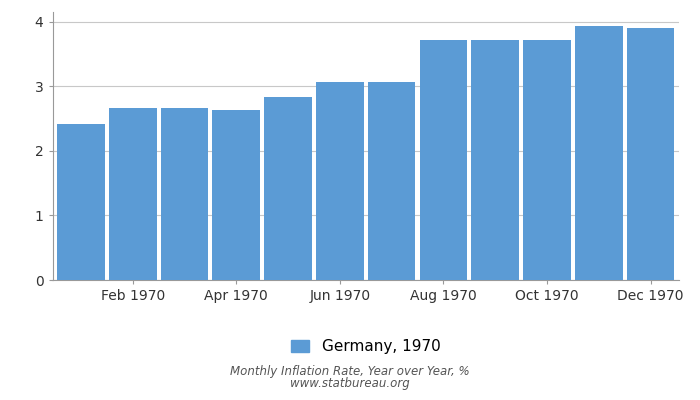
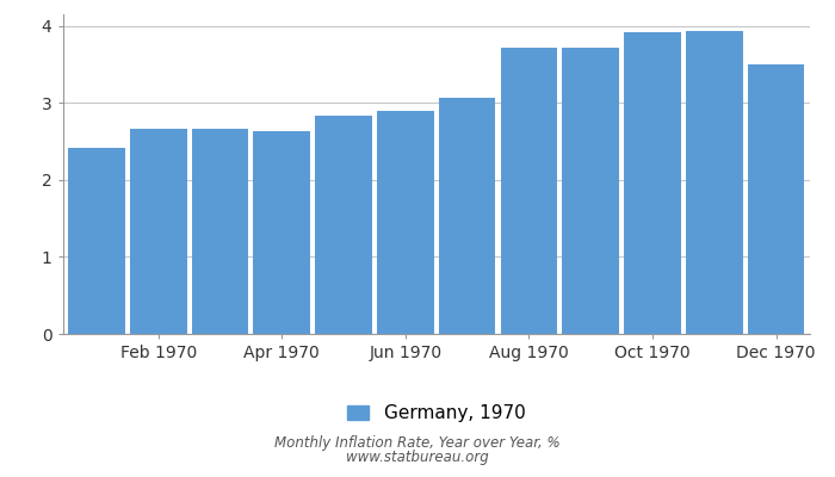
Jun 1970: 3.07 -> 2.90
Oct 1970: 3.71 -> 3.92
Dec 1970: 3.90 -> 3.50
